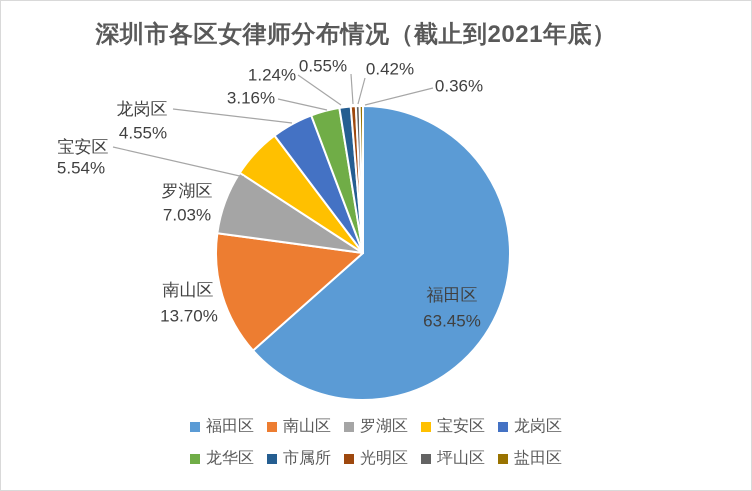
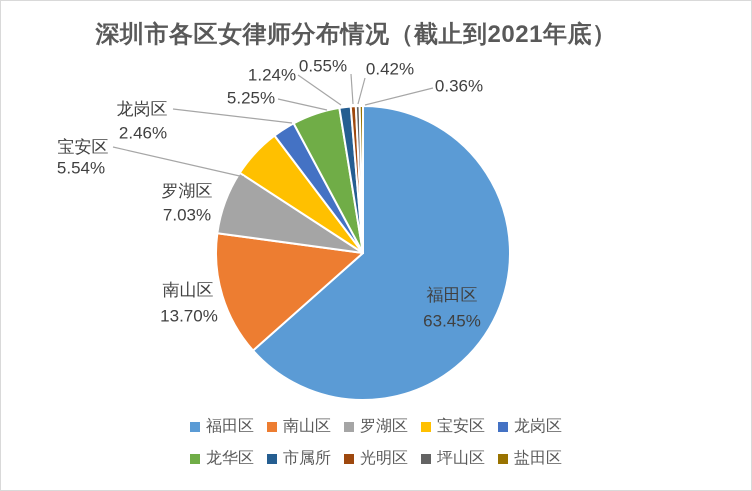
龙岗区: 4.55% -> 2.46%
龙华区: 3.16% -> 5.25%
